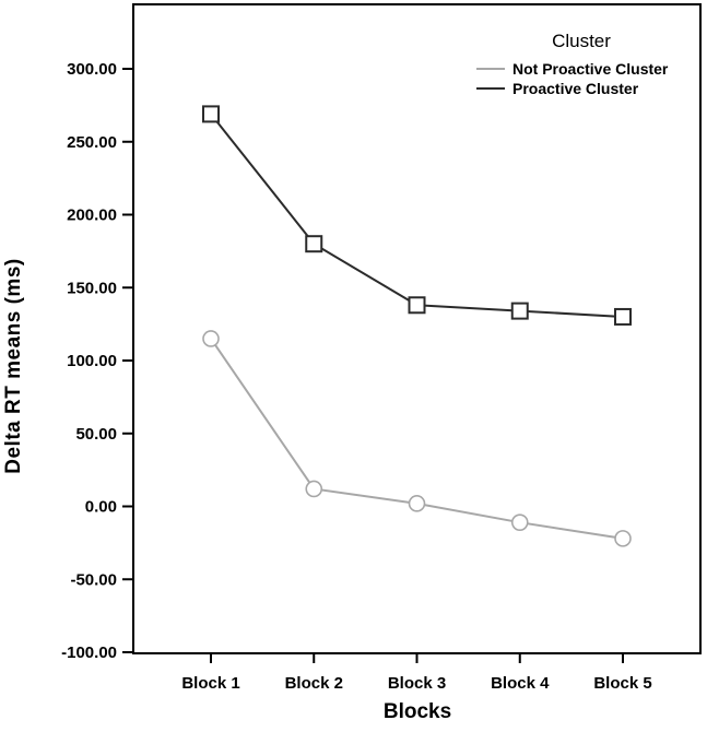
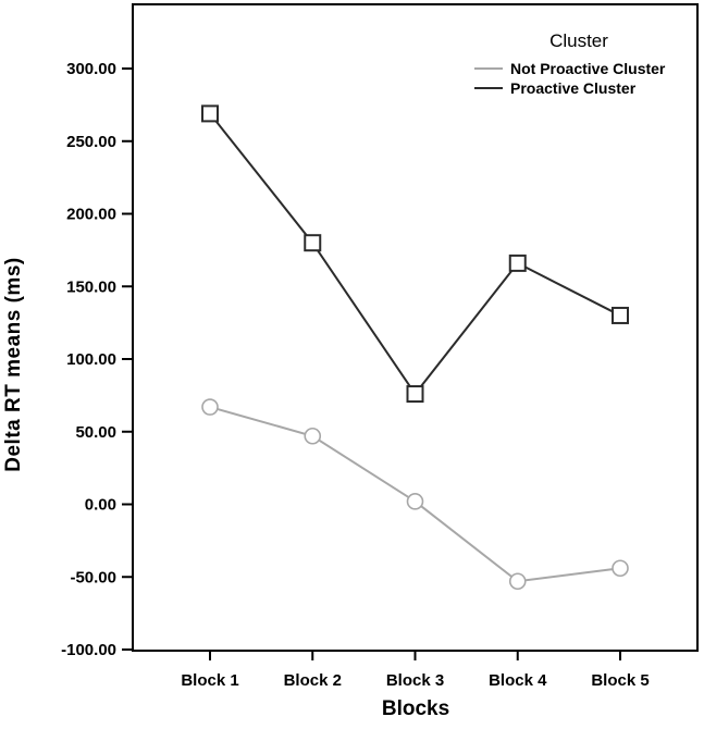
Not Proactive Cluster/Block 1: 115 -> 67
Not Proactive Cluster/Block 2: 12 -> 47
Proactive Cluster/Block 3: 138 -> 76
Not Proactive Cluster/Block 4: -11 -> -53
Proactive Cluster/Block 4: 134 -> 166
Not Proactive Cluster/Block 5: -22 -> -44
